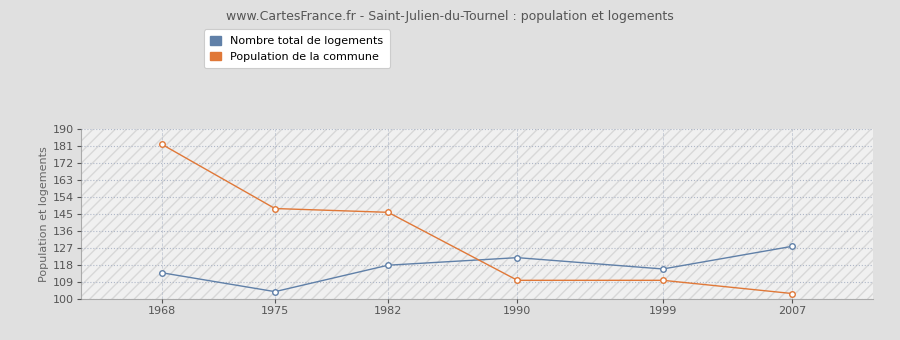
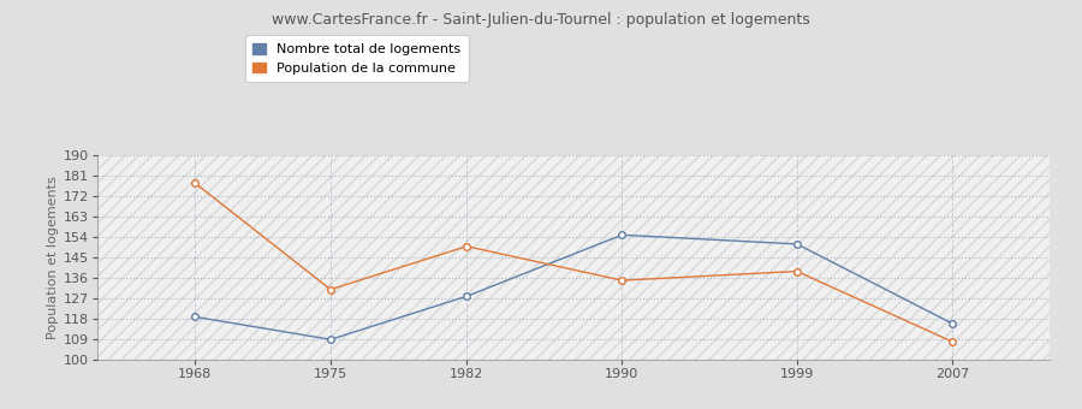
Nombre total de logements/1968: 114 -> 119
Population de la commune/1968: 182 -> 178
Nombre total de logements/1975: 104 -> 109
Population de la commune/1975: 148 -> 131
Nombre total de logements/1982: 118 -> 128
Population de la commune/1982: 146 -> 150
Nombre total de logements/1990: 122 -> 155
Population de la commune/1990: 110 -> 135
Nombre total de logements/1999: 116 -> 151
Population de la commune/1999: 110 -> 139
Nombre total de logements/2007: 128 -> 116
Population de la commune/2007: 103 -> 108
